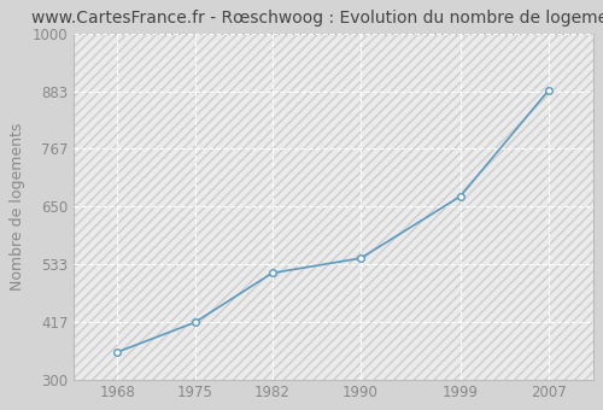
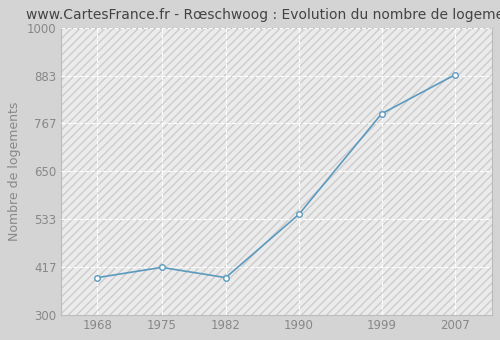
1968: 355 -> 390
1982: 515 -> 390
1999: 670 -> 790
